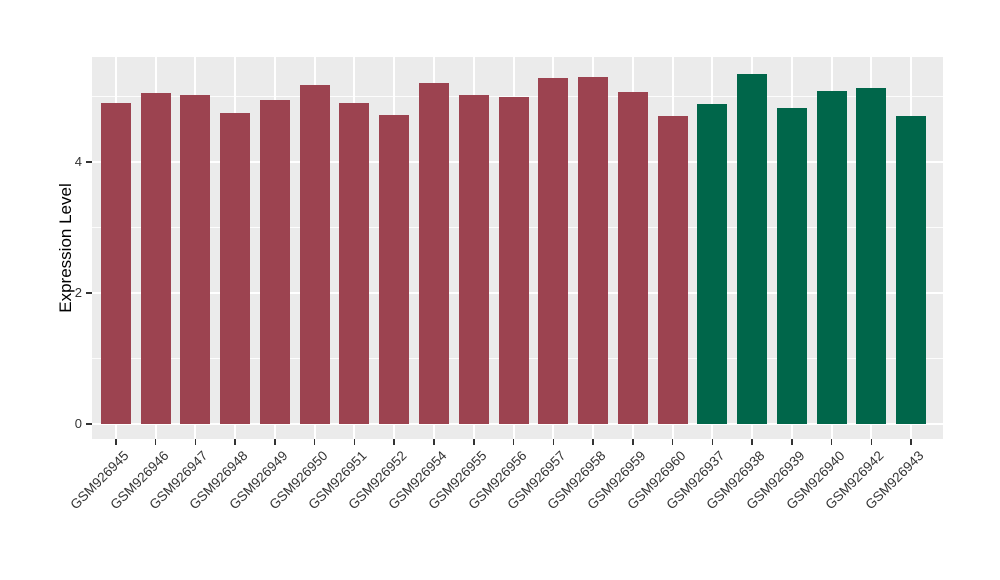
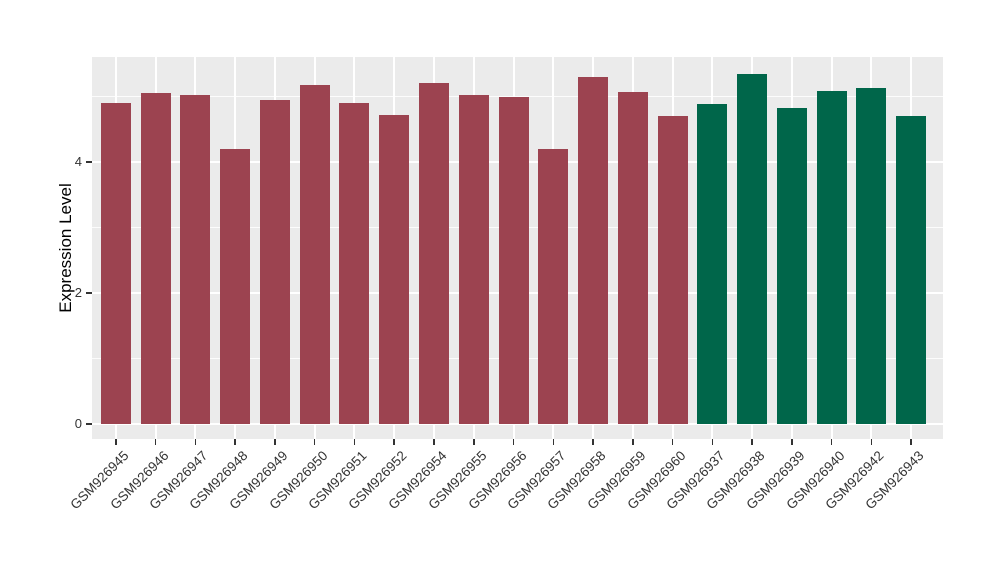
GSM926948: 4.8 -> 4.2
GSM926957: 5.3 -> 4.2
